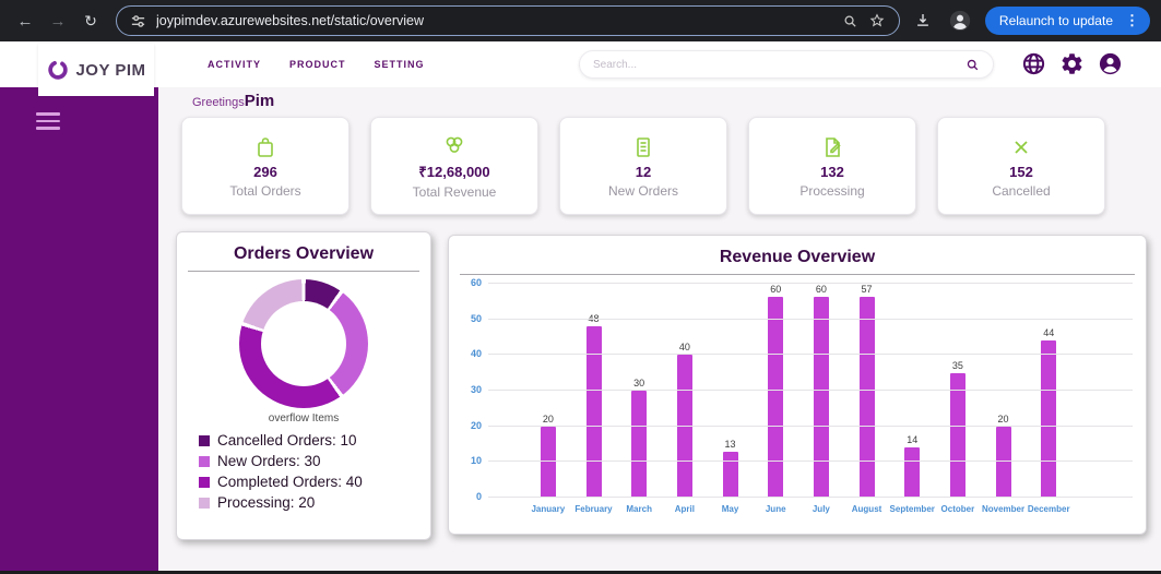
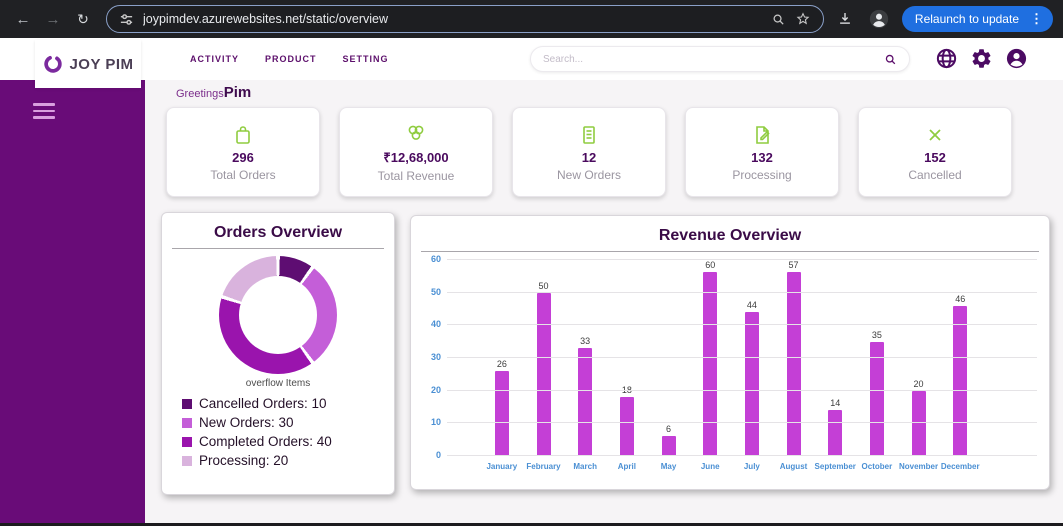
Revenue Overview/January: 20 -> 26
Revenue Overview/February: 48 -> 50
Revenue Overview/March: 30 -> 33
Revenue Overview/April: 40 -> 18
Revenue Overview/May: 13 -> 6
Revenue Overview/July: 60 -> 44
Revenue Overview/December: 44 -> 46
